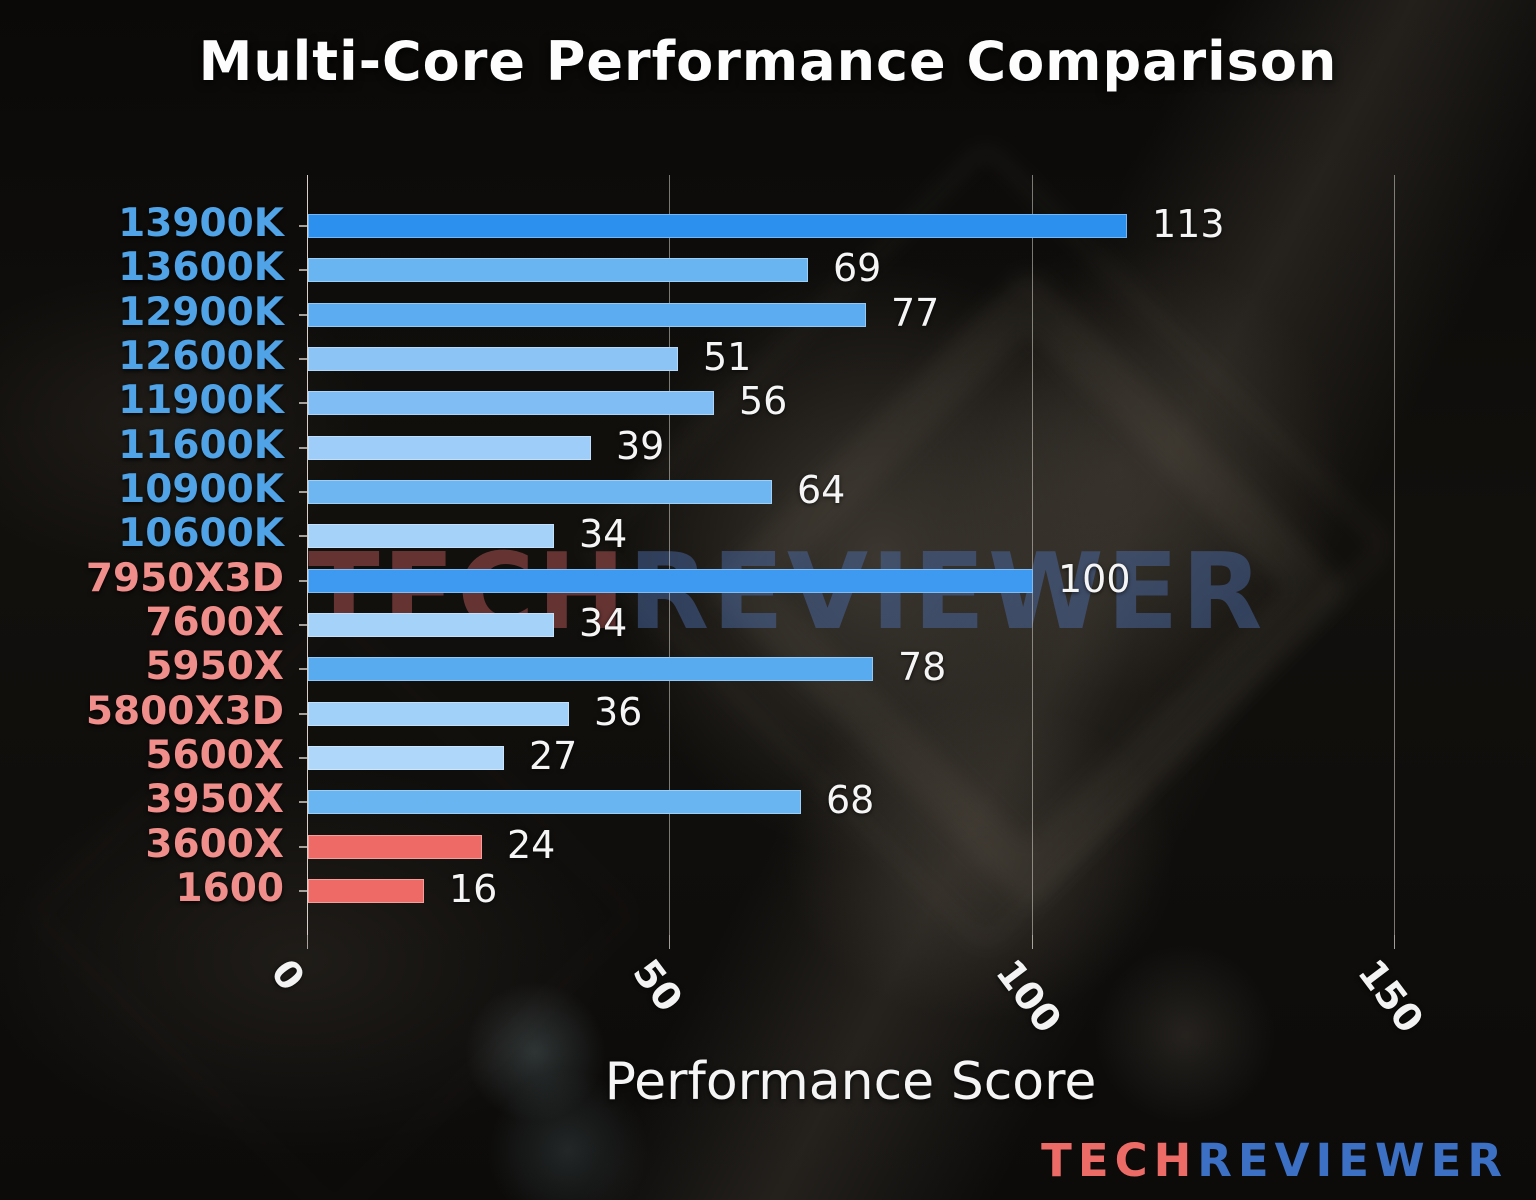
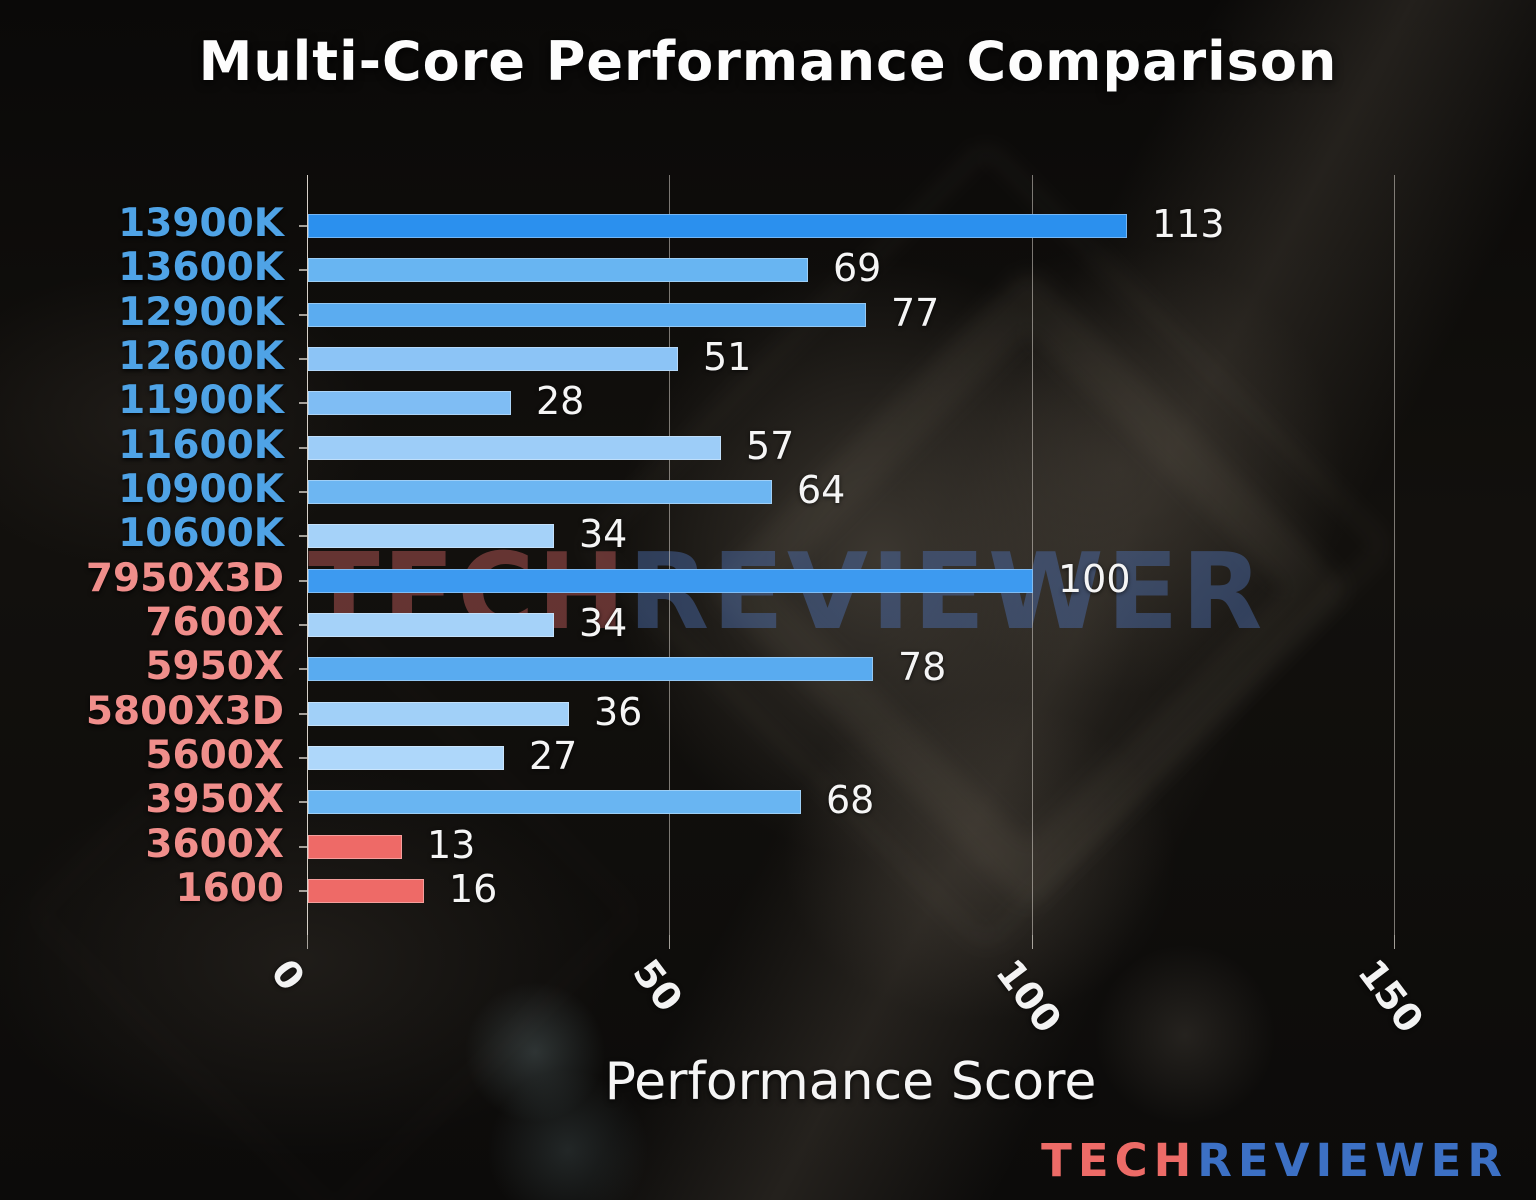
11900K: 56 -> 28
11600K: 39 -> 57
3600X: 24 -> 13
